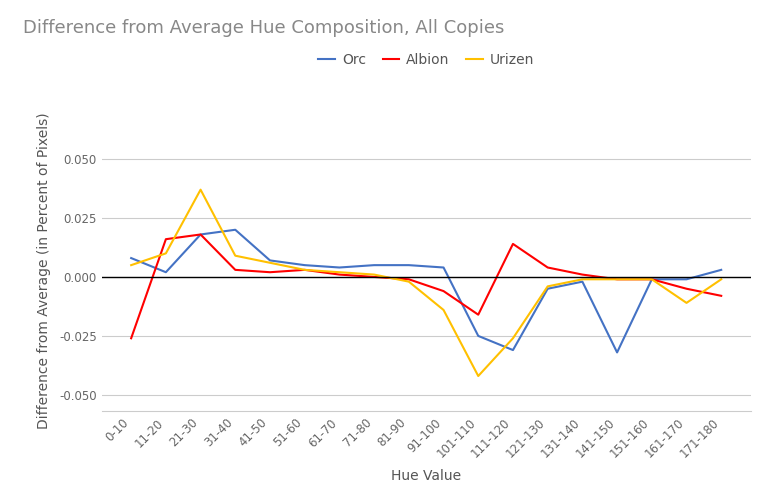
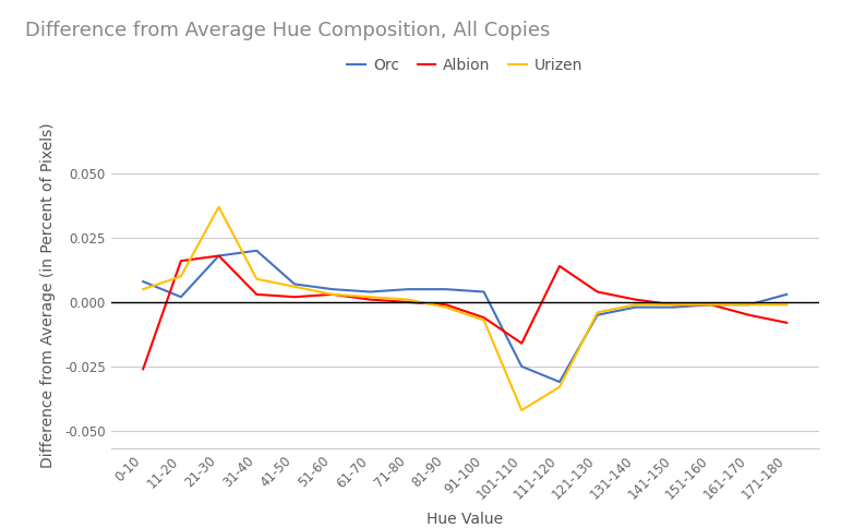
Urizen/91-100: -0.014 -> -0.007
Urizen/111-120: -0.026 -> -0.033
Orc/141-150: -0.032 -> -0.002
Urizen/161-170: -0.011 -> -0.001
